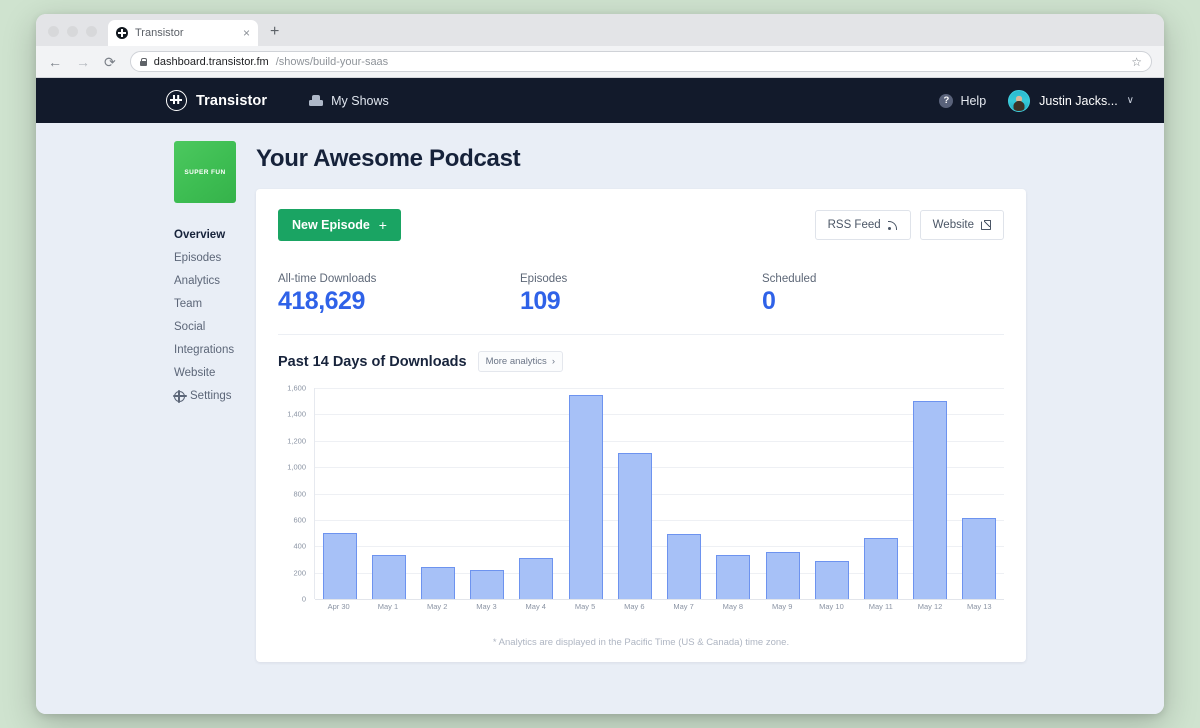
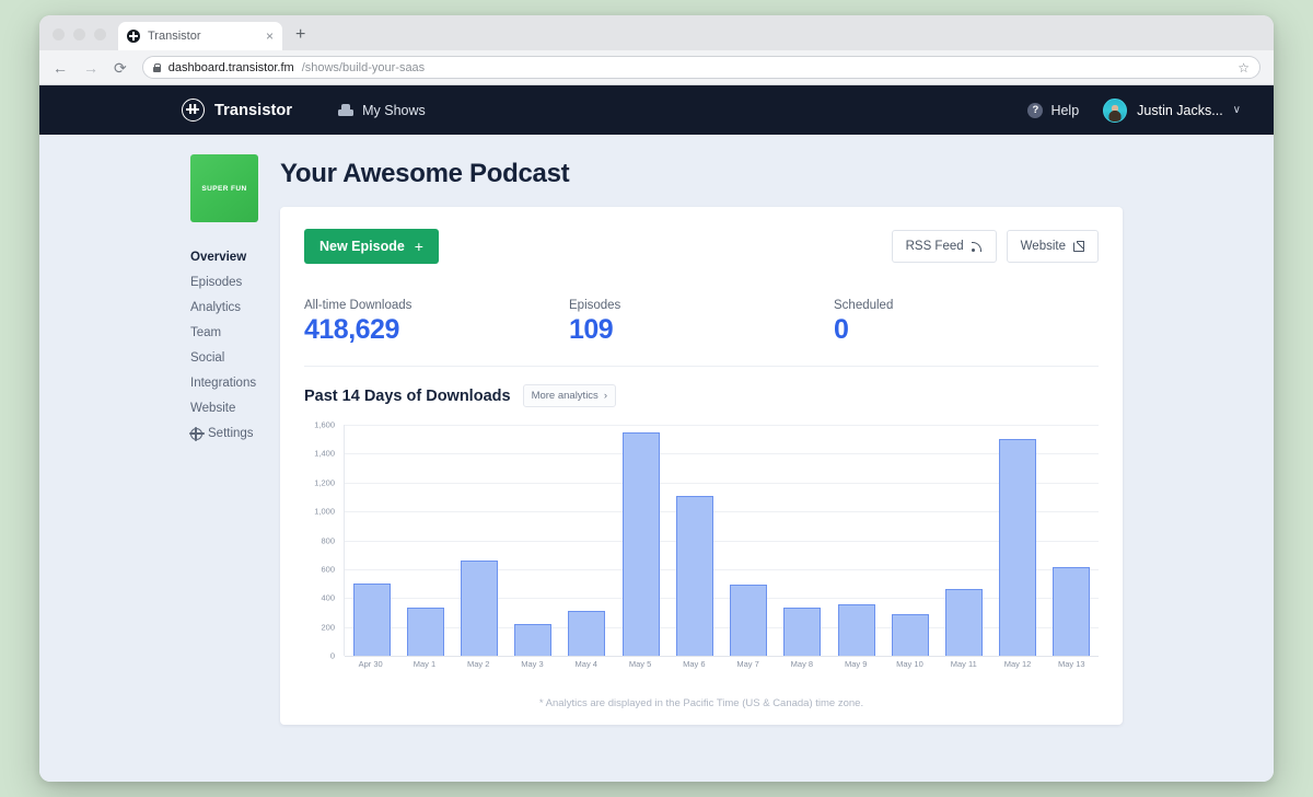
May 2: 240 -> 660
